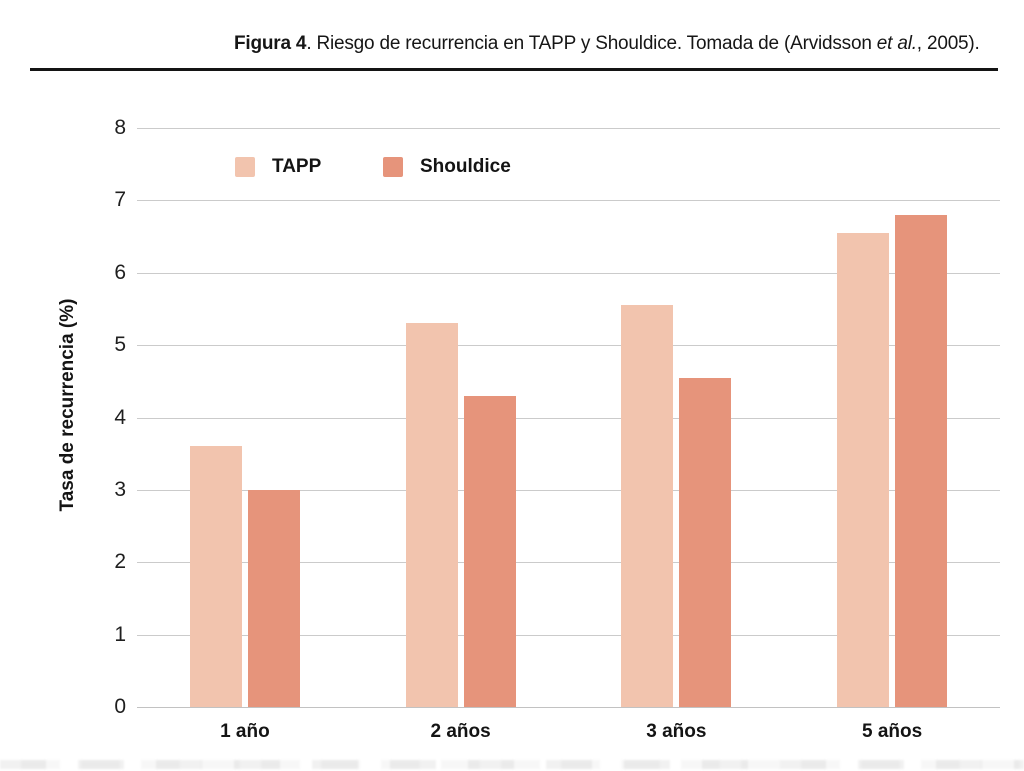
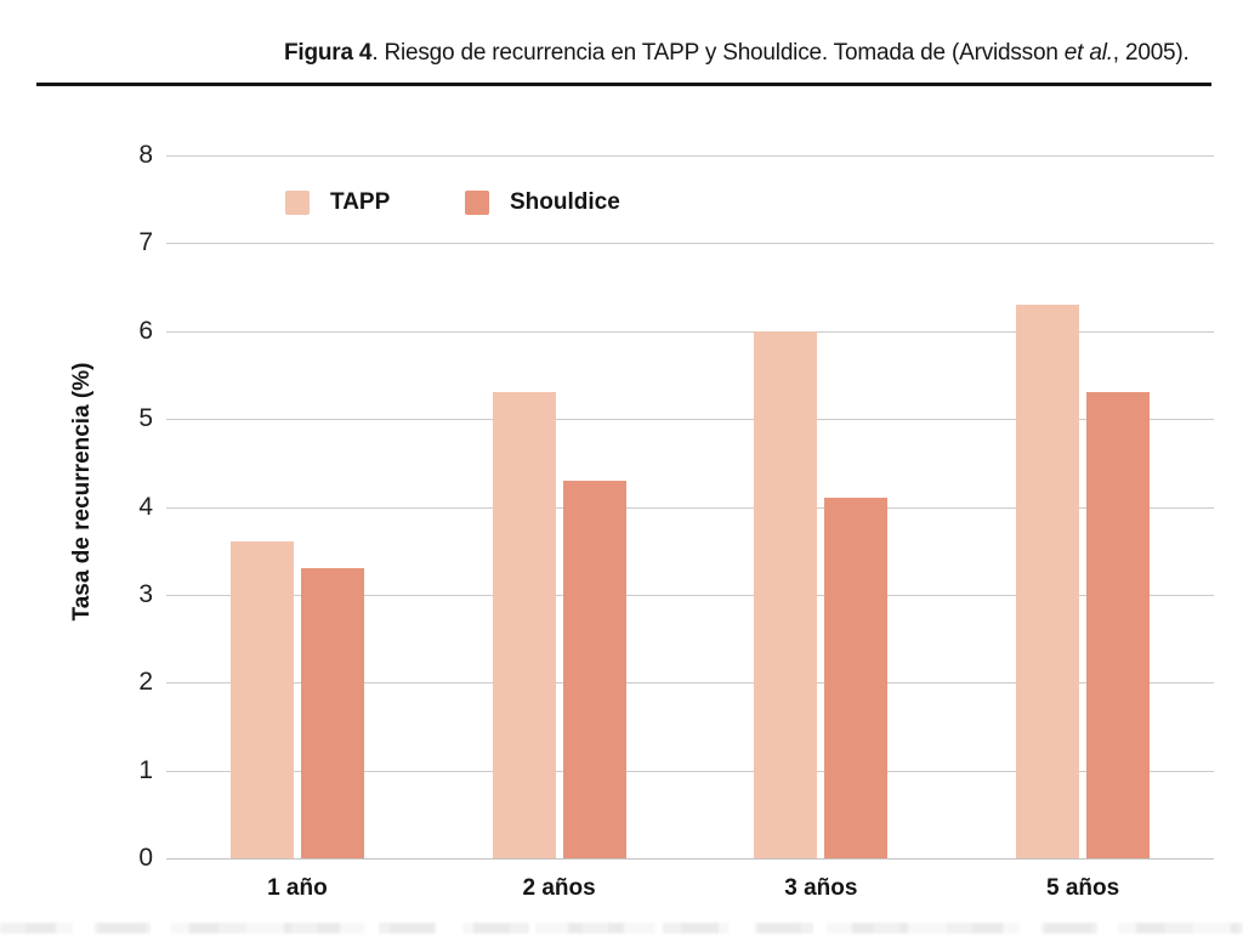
Shouldice/1 año: 3.0 -> 3.3
TAPP/3 años: 5.5 -> 6.0
Shouldice/3 años: 4.5 -> 4.1
TAPP/5 años: 6.5 -> 6.3
Shouldice/5 años: 6.8 -> 5.3
